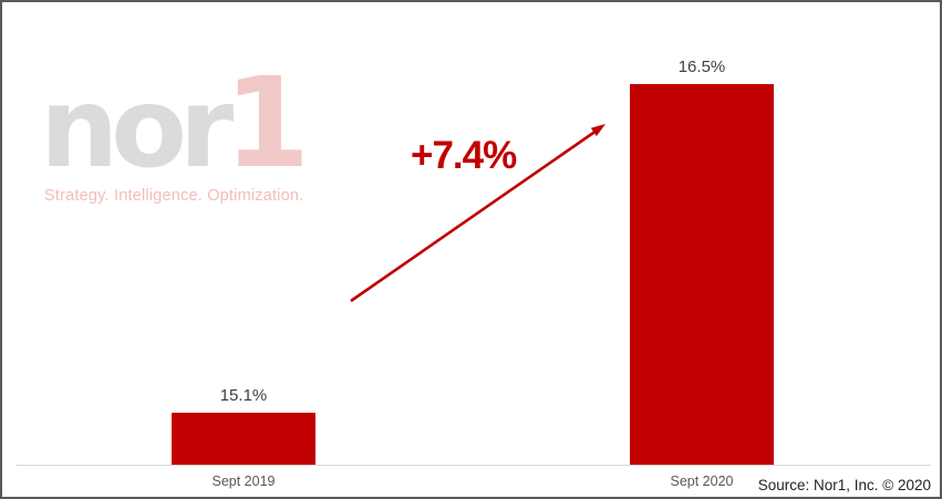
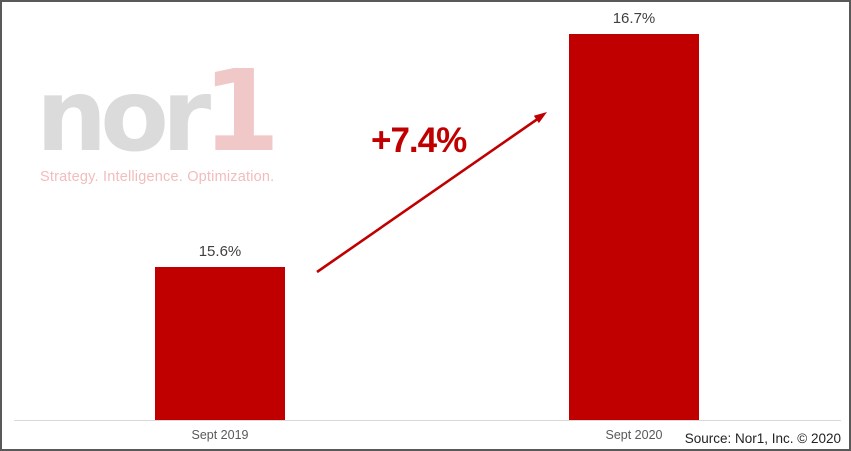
Sept 2019: 15.1% -> 15.6%
Sept 2020: 16.5% -> 16.7%
